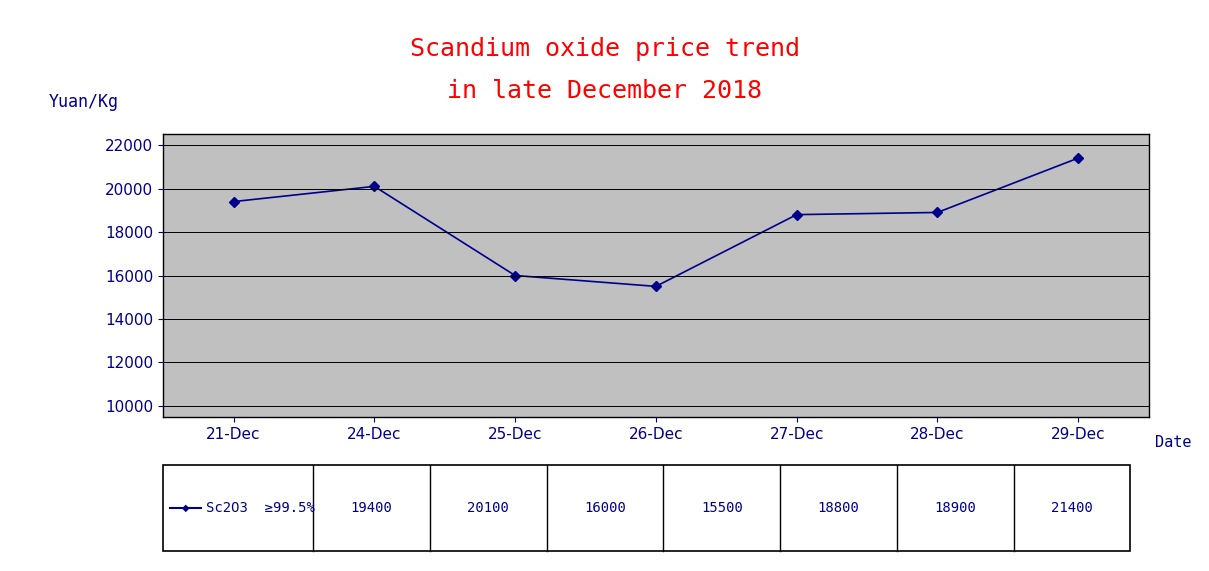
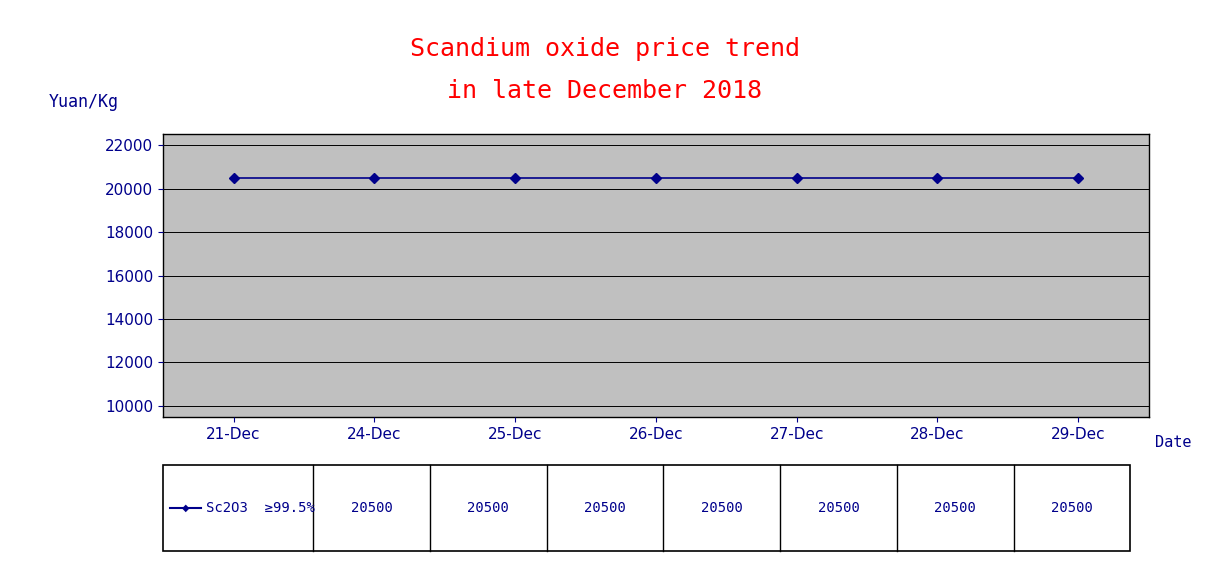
21-Dec: 19400 -> 20500
24-Dec: 20100 -> 20500
25-Dec: 16000 -> 20500
26-Dec: 15500 -> 20500
27-Dec: 18800 -> 20500
28-Dec: 18900 -> 20500
29-Dec: 21400 -> 20500
